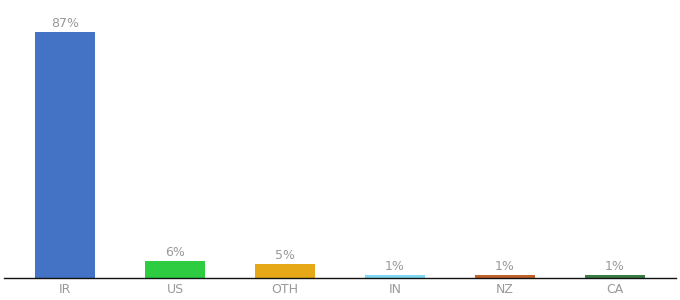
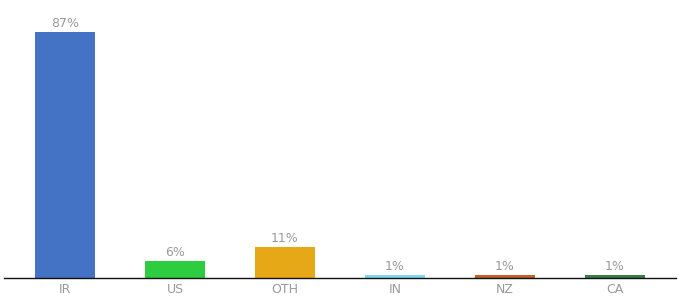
OTH: 5% -> 11%
